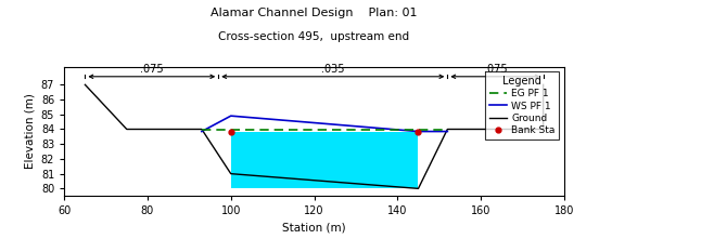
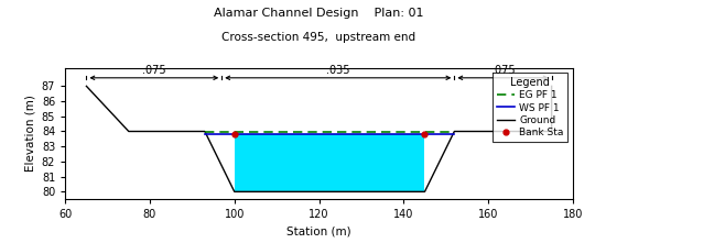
Ground/100: 81 -> 80
WS PF 1/100: 84.9 -> 83.8
